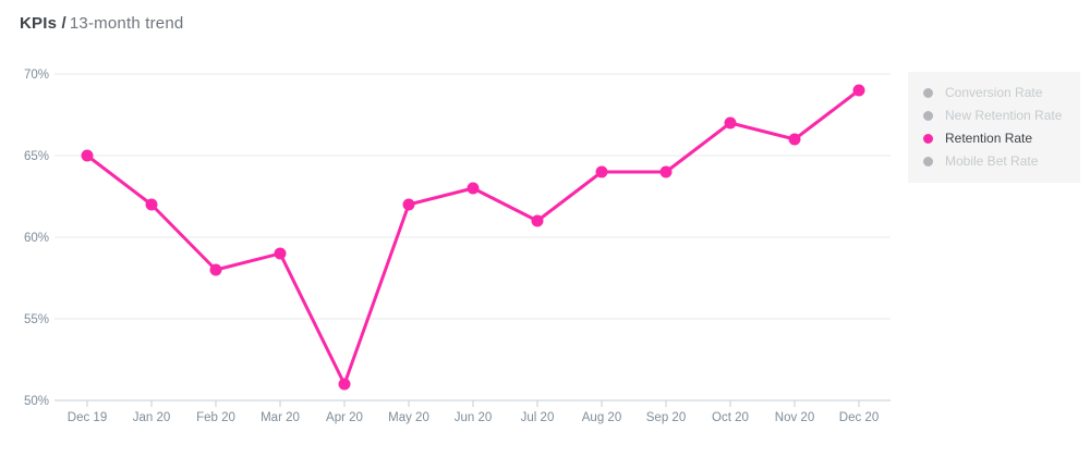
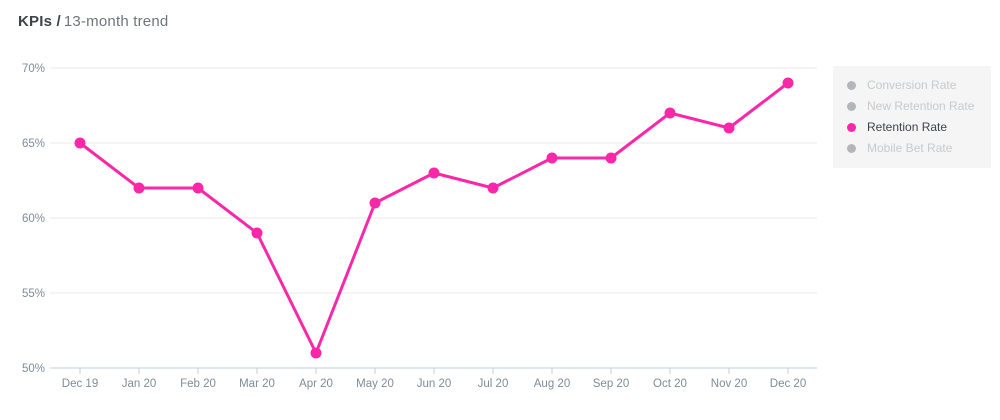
Feb 20: 58% -> 62%
May 20: 62% -> 61%
Jul 20: 61% -> 62%
